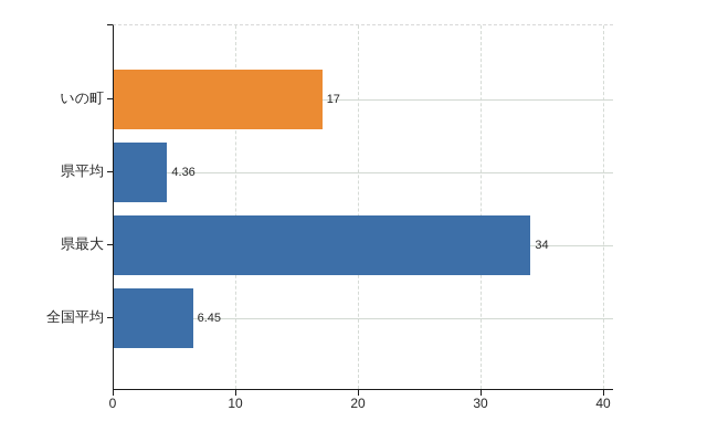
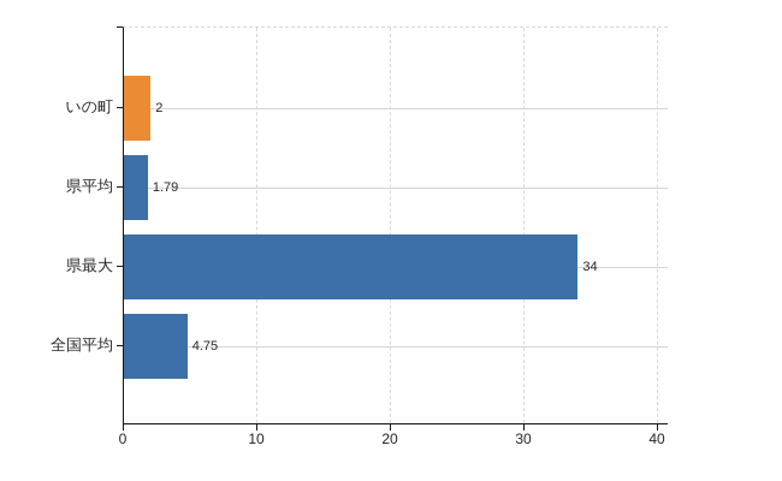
いの町: 17 -> 2
県平均: 4.36 -> 1.79
全国平均: 6.45 -> 4.75
